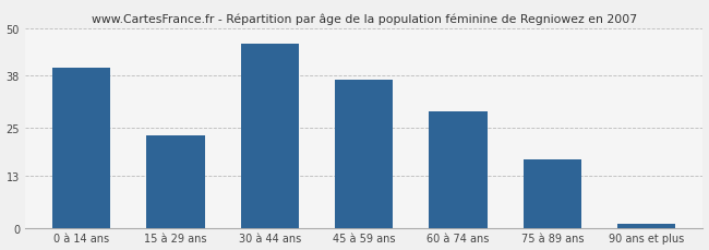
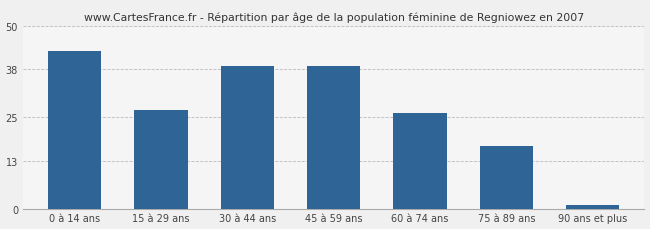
0 à 14 ans: 40 -> 43
15 à 29 ans: 23 -> 27
30 à 44 ans: 46 -> 39
45 à 59 ans: 37 -> 39
60 à 74 ans: 29 -> 26
